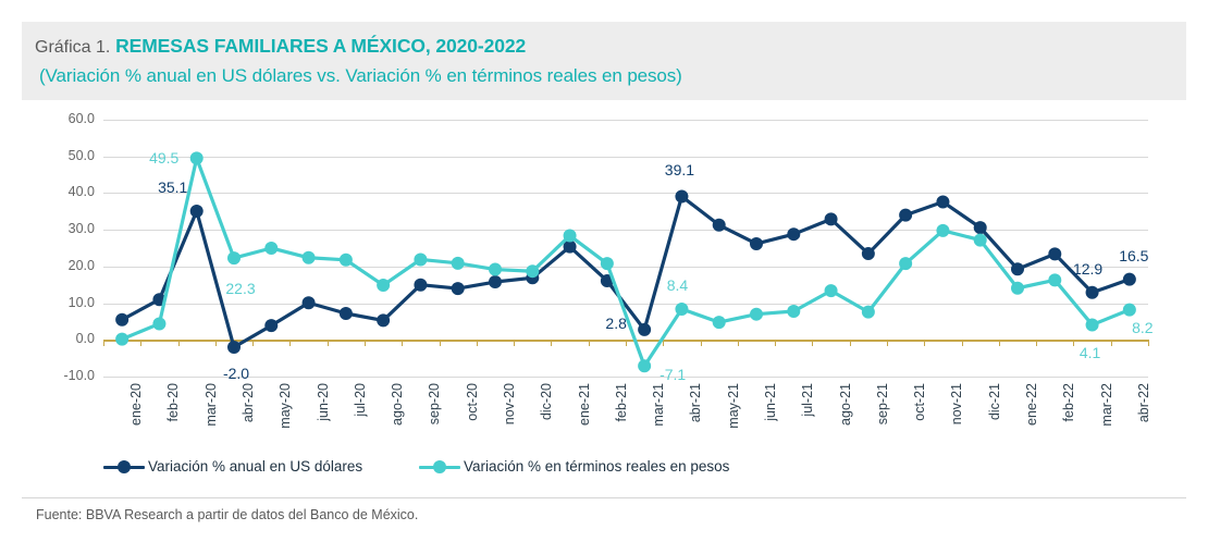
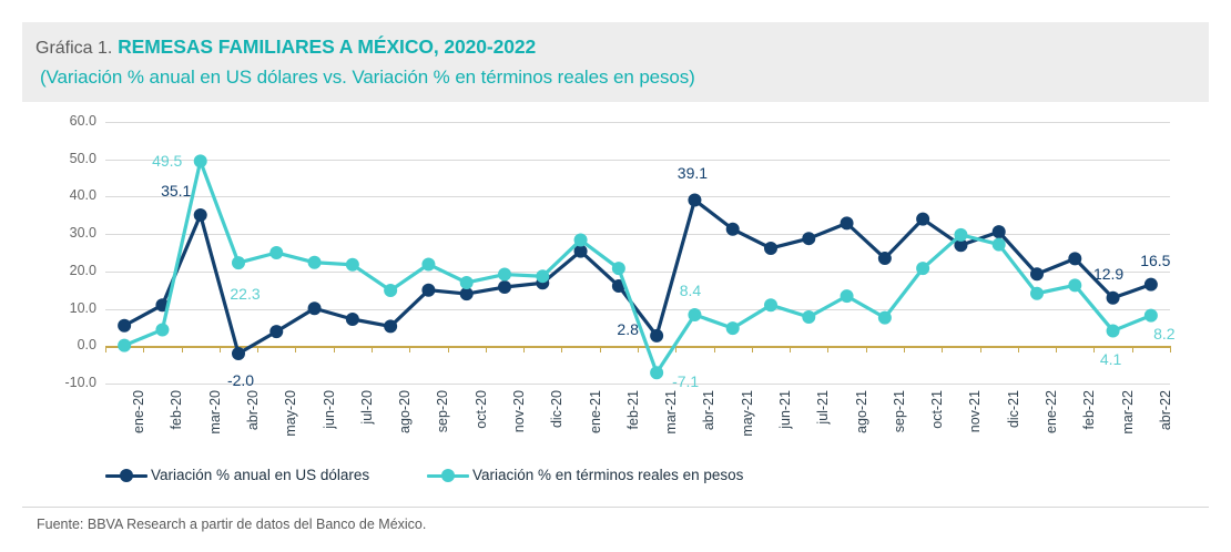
Variación % en términos reales en pesos/oct-20: 21 -> 17
Variación % en términos reales en pesos/jun-21: 7 -> 11
Variación % anual en US dólares/nov-21: 38 -> 27
